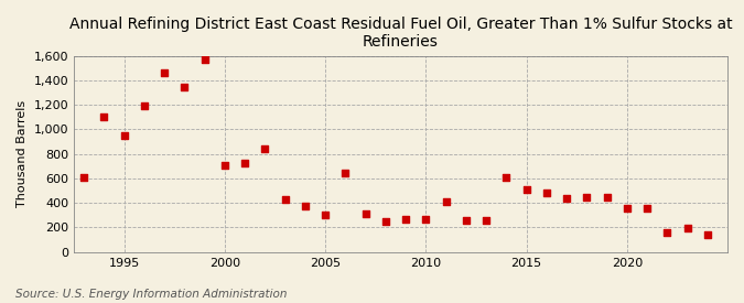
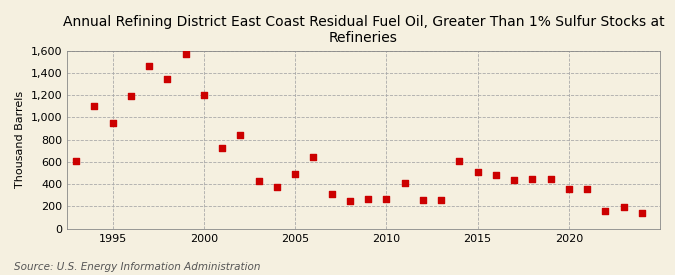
2000: 710 -> 1,200
2005: 300 -> 490
